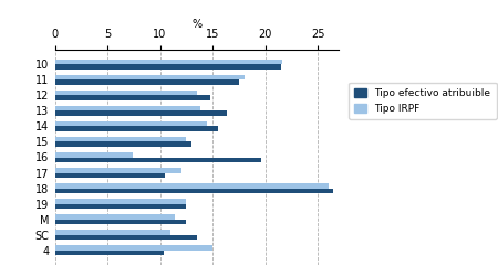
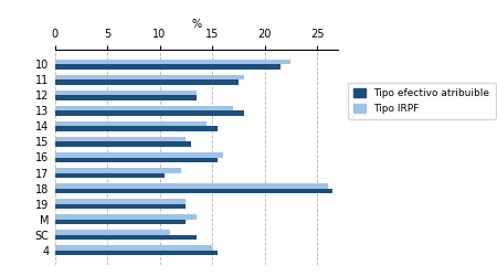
Tipo IRPF/10: 21.6 -> 22.5
Tipo efectivo atribuible/12: 14.8 -> 13.5
Tipo IRPF/13: 13.8 -> 17.0
Tipo efectivo atribuible/13: 16.4 -> 18.0
Tipo IRPF/16: 7.4 -> 16.0
Tipo efectivo atribuible/16: 19.6 -> 15.5
Tipo IRPF/M: 11.4 -> 13.5
Tipo efectivo atribuible/4: 10.4 -> 15.5
